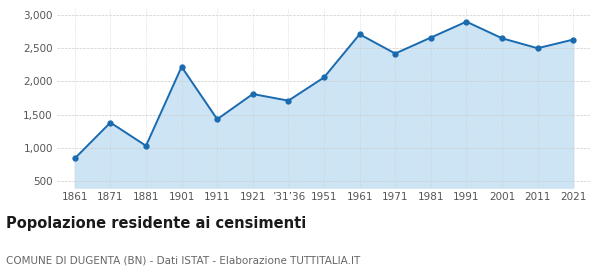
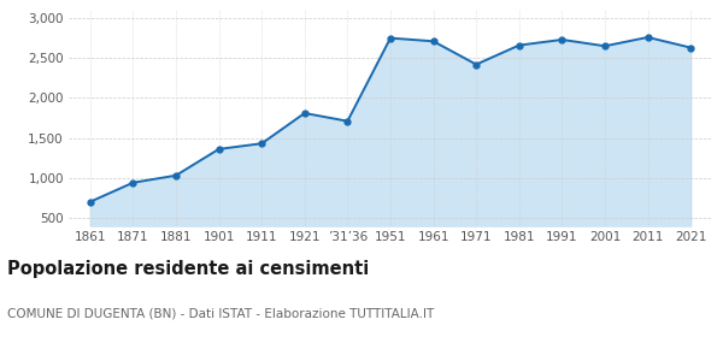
1861: 840 -> 700
1871: 1,380 -> 940
1901: 2,220 -> 1,360
1951: 2,060 -> 2,750
1991: 2,900 -> 2,730
2011: 2,500 -> 2,760
